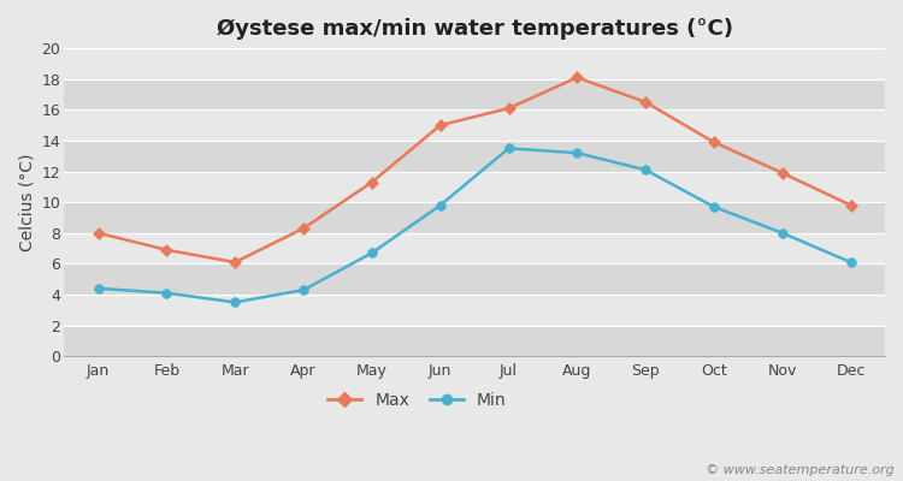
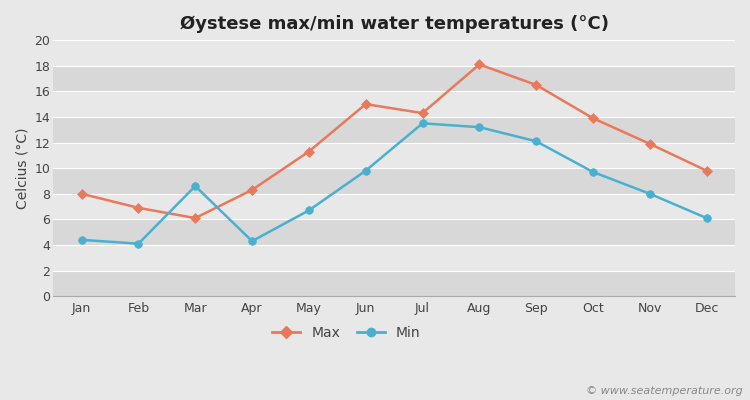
Min/Mar: 3.5 -> 8.6
Max/Jul: 16.1 -> 14.3
